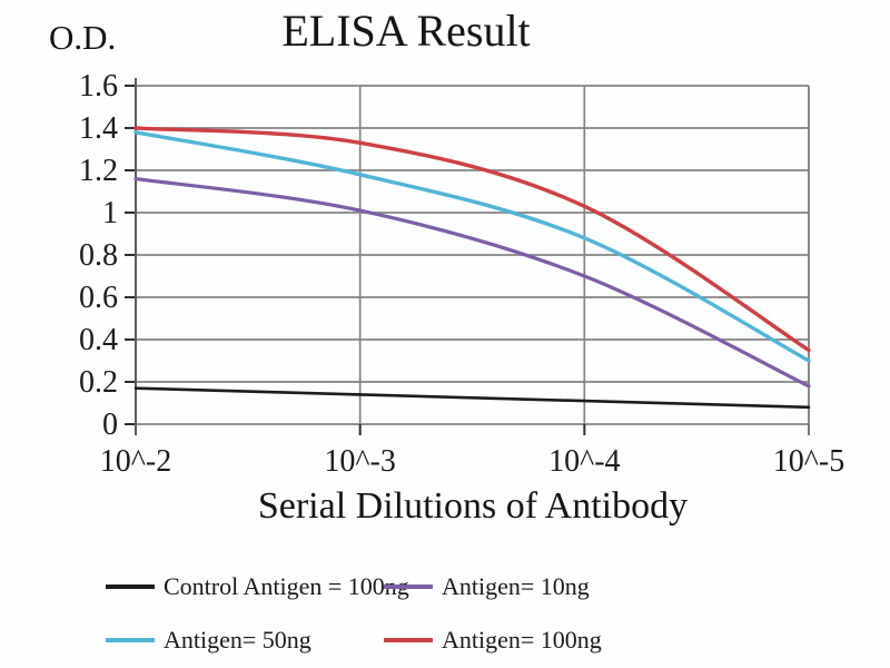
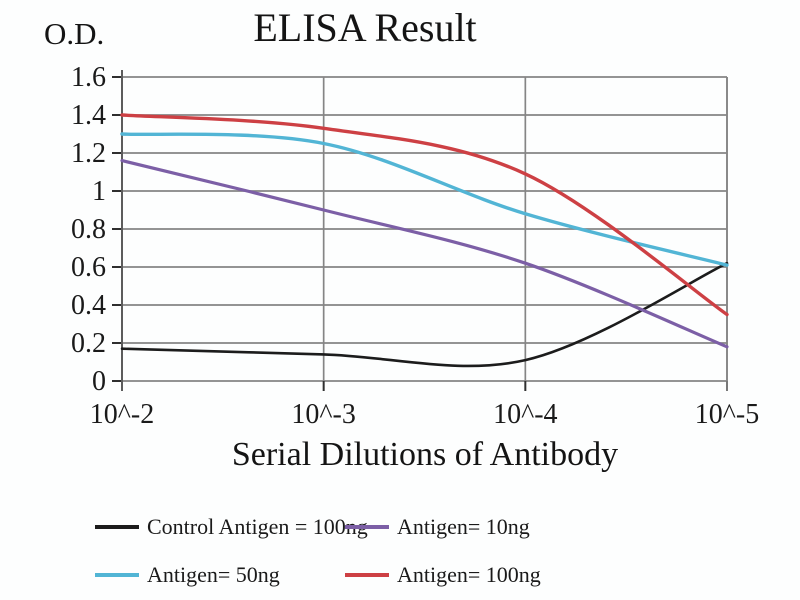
Antigen= 50ng/10^-2: 1.38 -> 1.30
Antigen= 10ng/10^-3: 1.01 -> 0.90
Antigen= 50ng/10^-3: 1.18 -> 1.25
Antigen= 10ng/10^-4: 0.70 -> 0.62
Antigen= 100ng/10^-4: 1.03 -> 1.09
Control Antigen = 100ng/10^-5: 0.08 -> 0.62
Antigen= 50ng/10^-5: 0.30 -> 0.61
